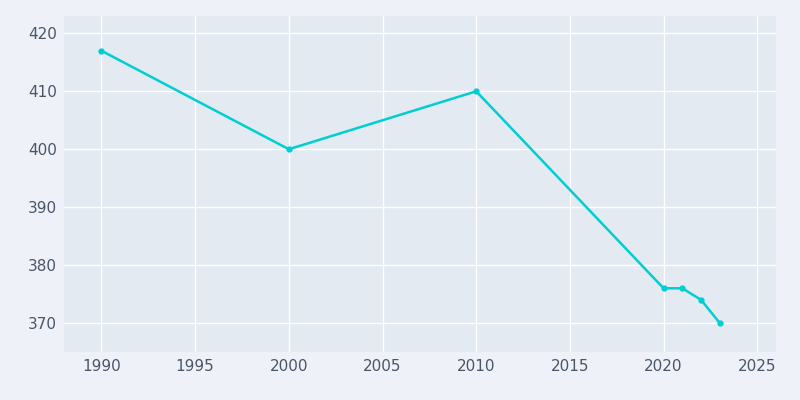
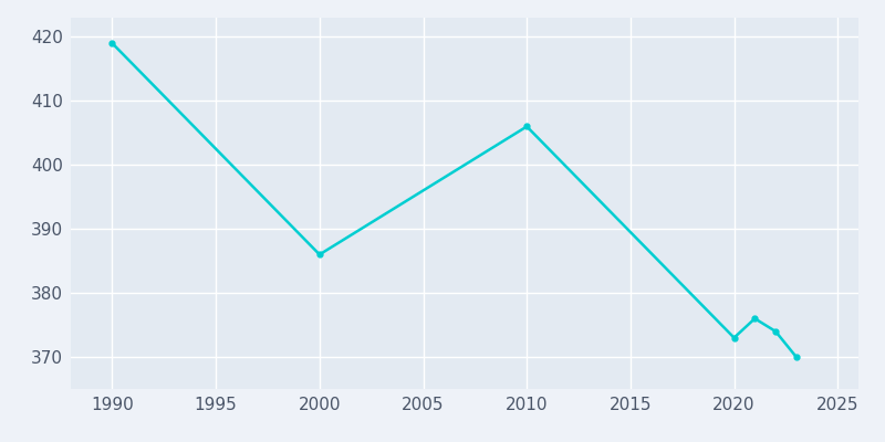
1990: 417 -> 419
2000: 400 -> 386
2010: 410 -> 406
2020: 376 -> 373
